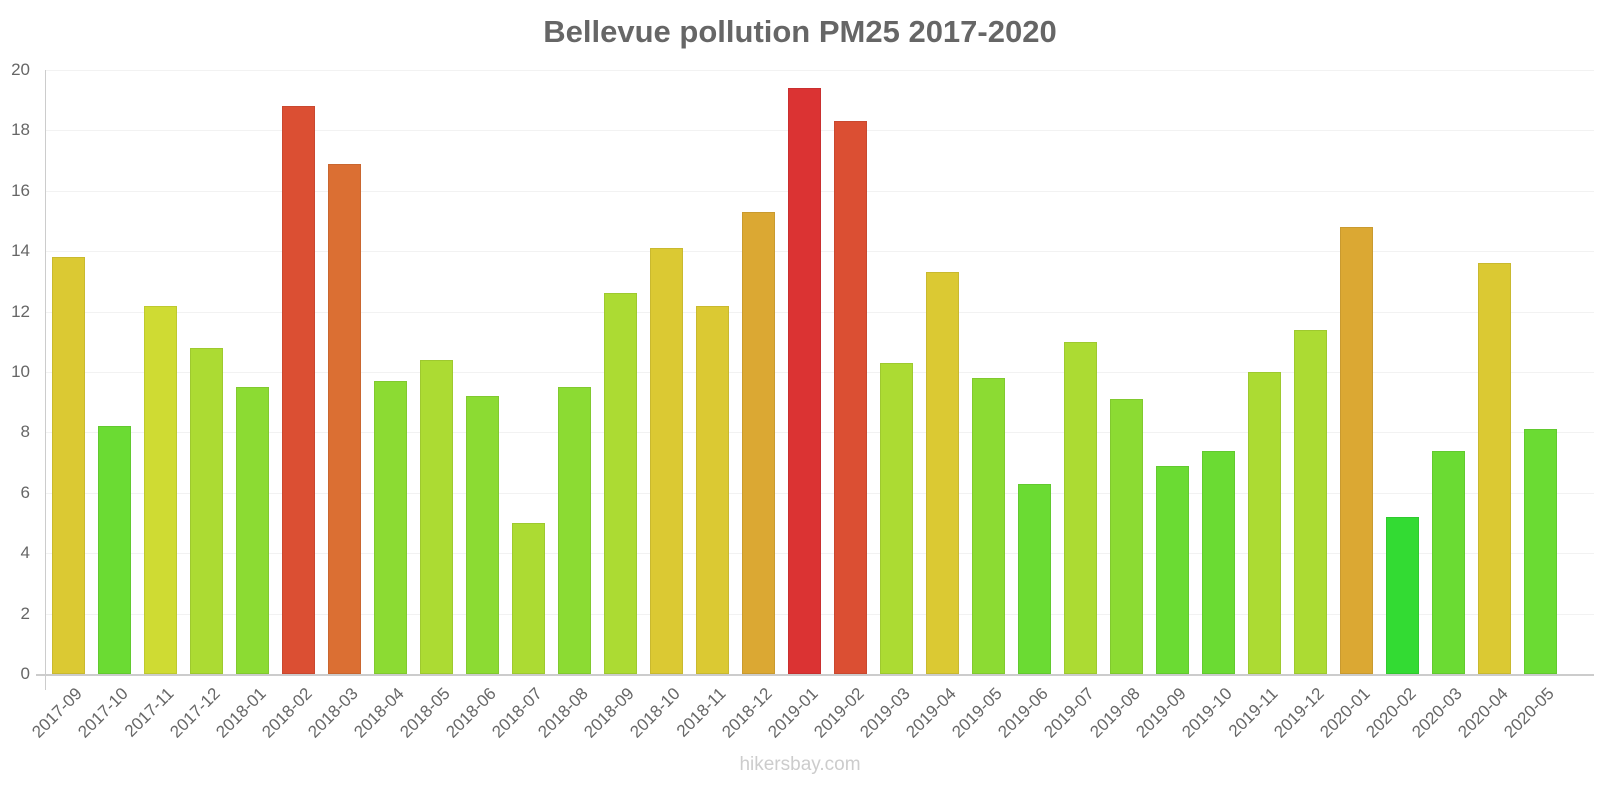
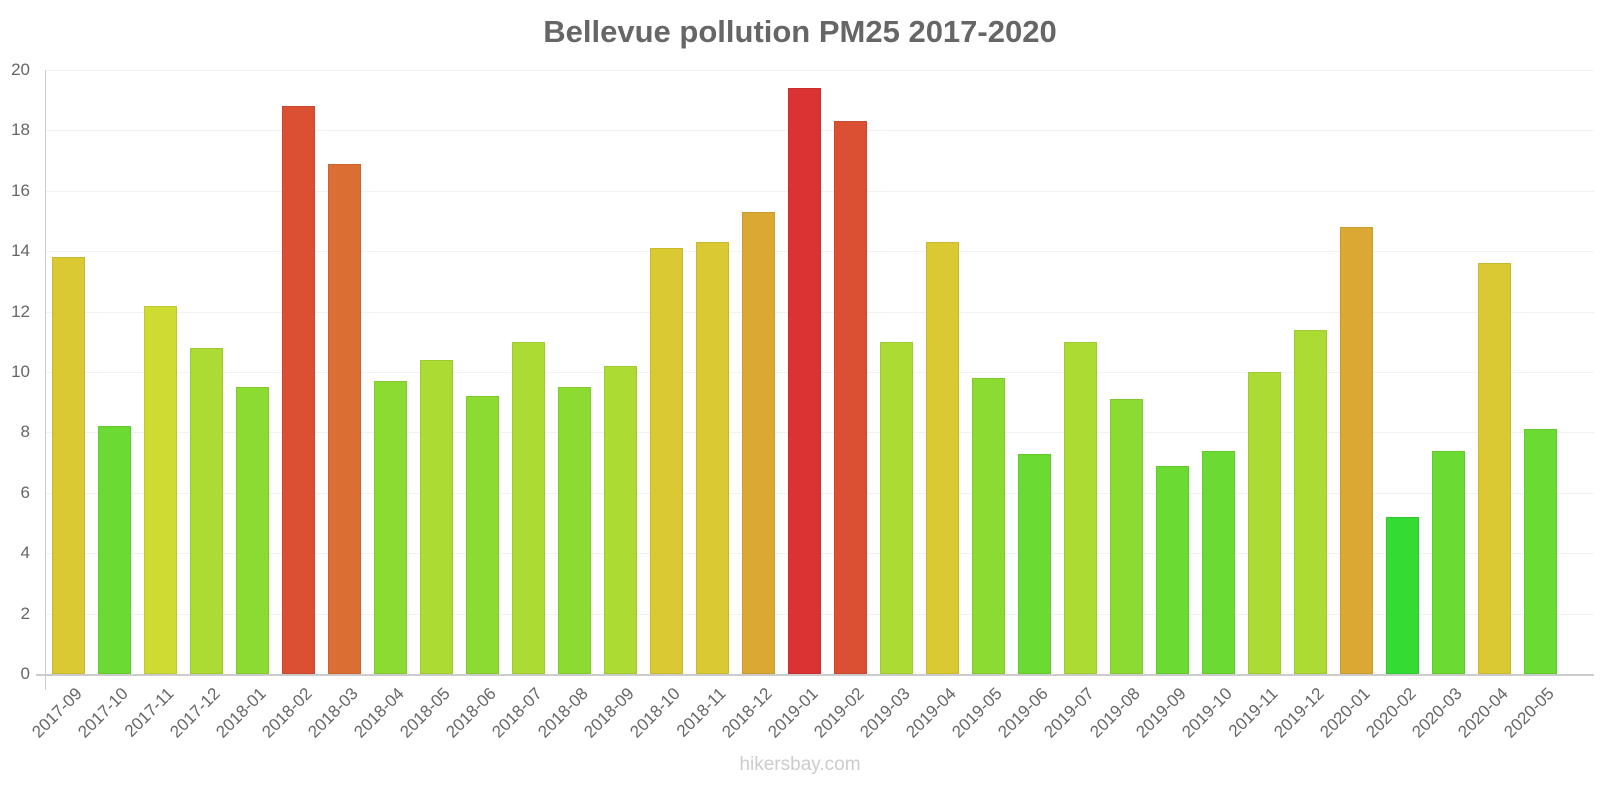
2018-07: 5.0 -> 11.0
2018-09: 12.6 -> 10.2
2018-11: 12.2 -> 14.3
2019-03: 10.3 -> 11.0
2019-04: 13.3 -> 14.3
2019-06: 6.3 -> 7.3
